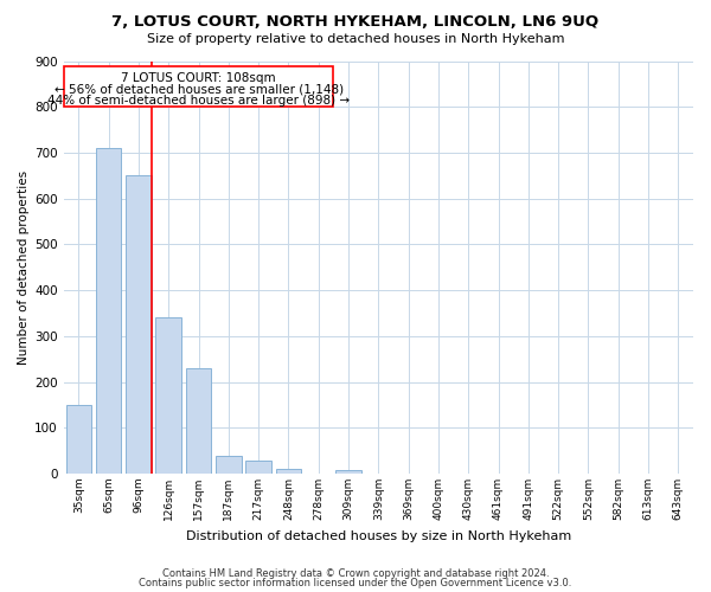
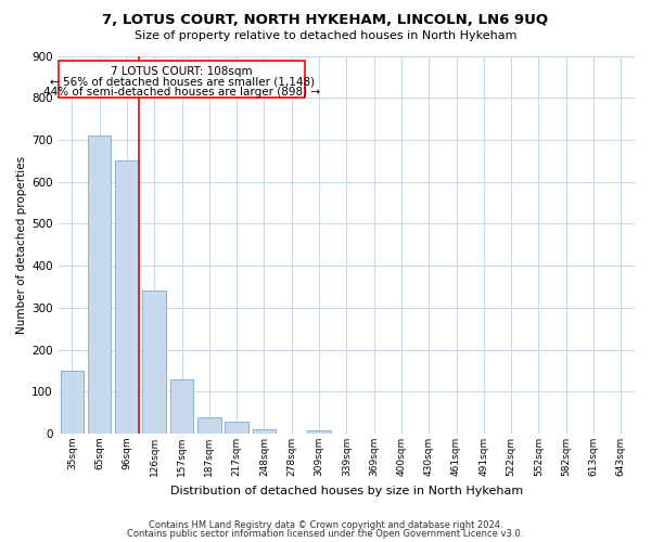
157sqm: 230 -> 128
